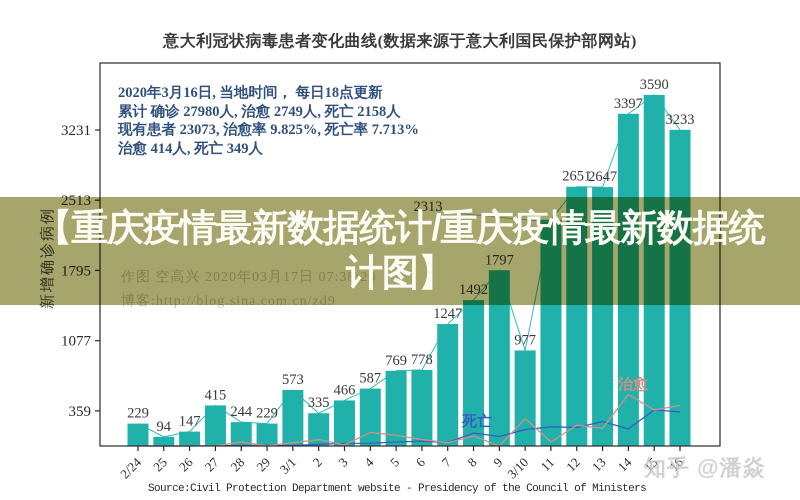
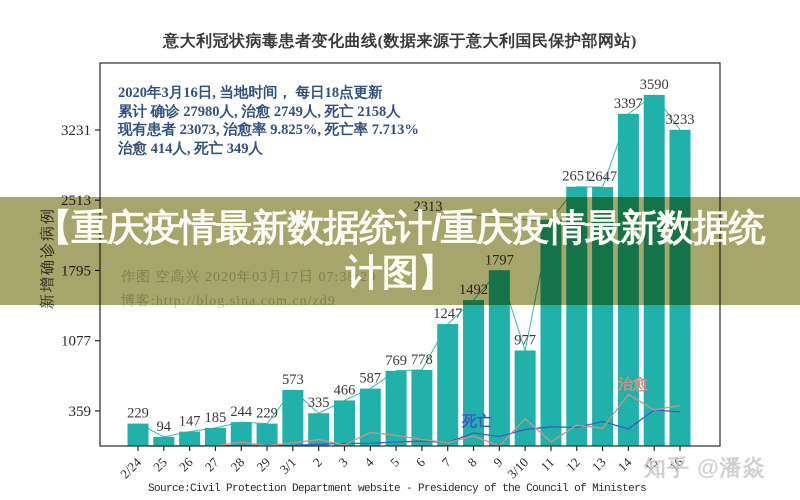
新增确诊病例/27: 415 -> 185
